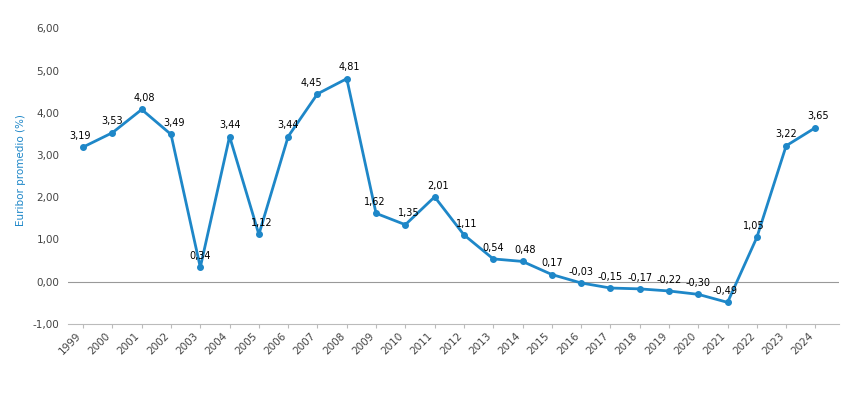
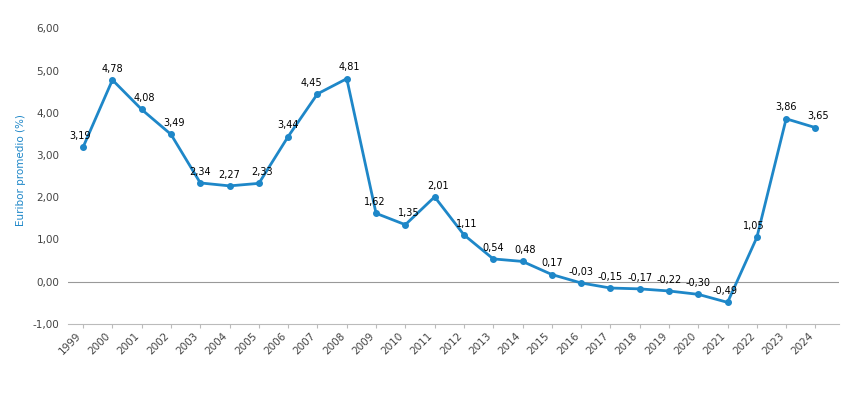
2000: 3,53 -> 4,78
2003: 0,34 -> 2,34
2004: 3,44 -> 2,27
2005: 1,12 -> 2,33
2023: 3,22 -> 3,86
